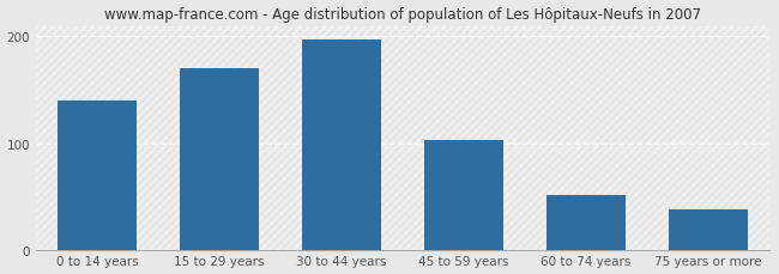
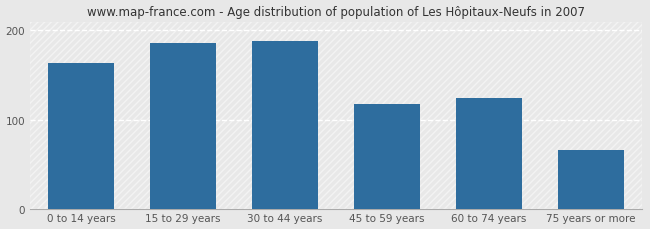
0 to 14 years: 140 -> 164
15 to 29 years: 170 -> 186
30 to 44 years: 197 -> 188
45 to 59 years: 103 -> 118
60 to 74 years: 52 -> 124
75 years or more: 38 -> 66
